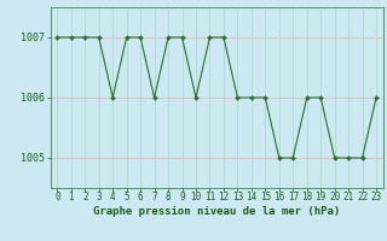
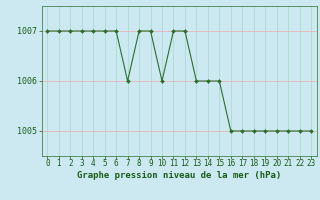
4: 1006 -> 1007
18: 1006 -> 1005
19: 1006 -> 1005
23: 1006 -> 1005
